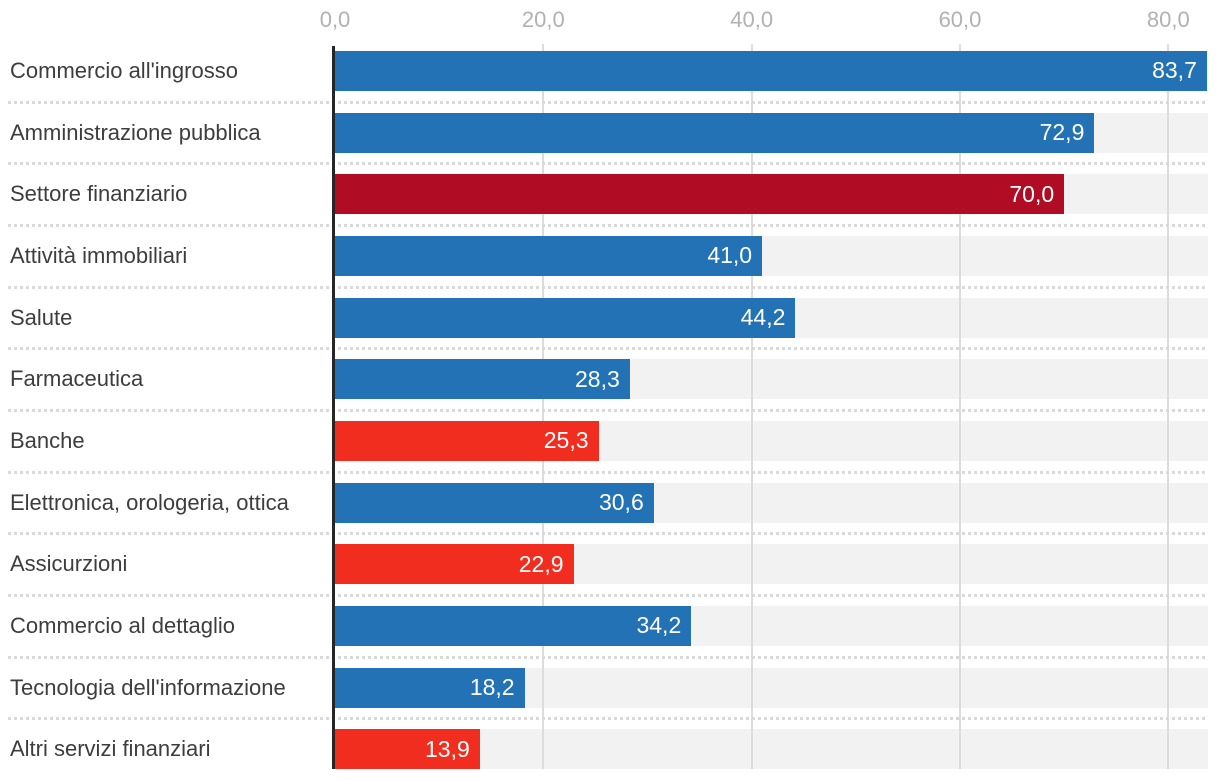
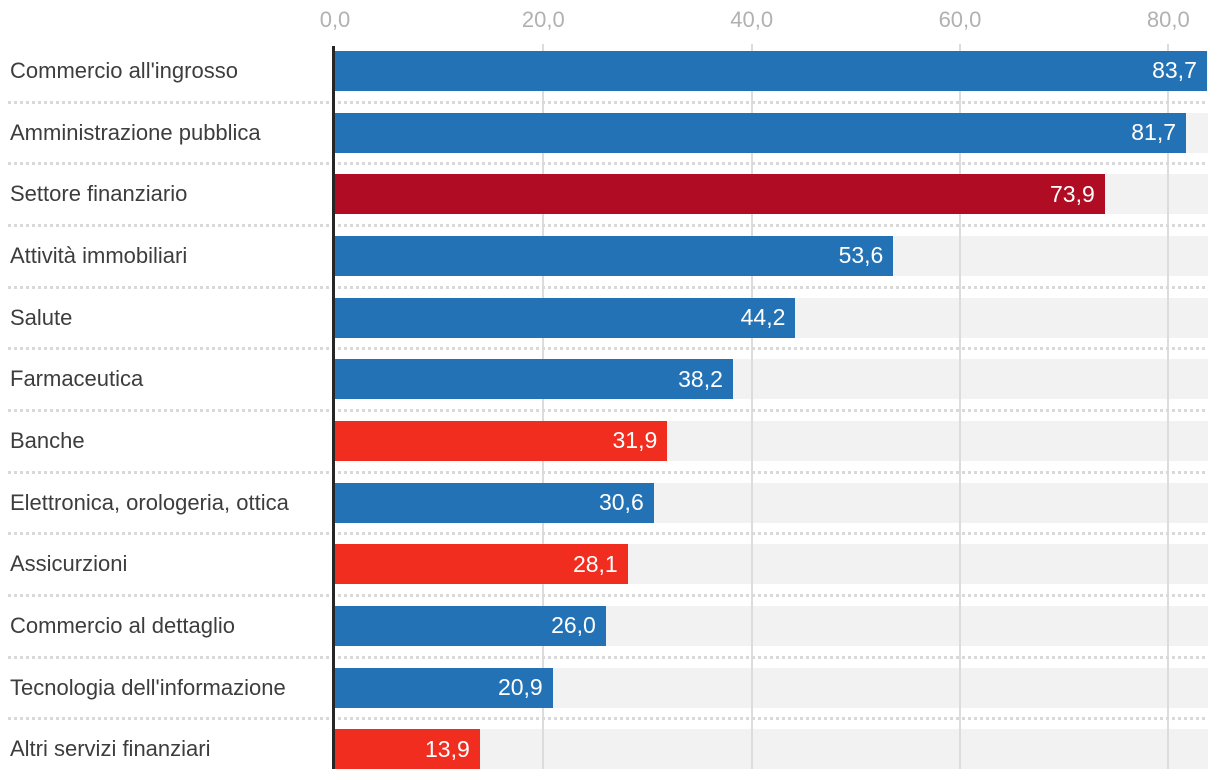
Amministrazione pubblica: 72,9 -> 81,7
Settore finanziario: 70,0 -> 73,9
Attività immobiliari: 41,0 -> 53,6
Farmaceutica: 28,3 -> 38,2
Banche: 25,3 -> 31,9
Assicurzioni: 22,9 -> 28,1
Commercio al dettaglio: 34,2 -> 26,0
Tecnologia dell'informazione: 18,2 -> 20,9
